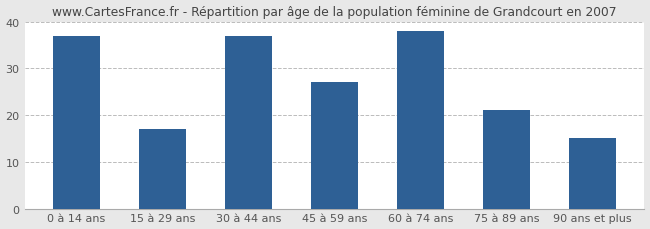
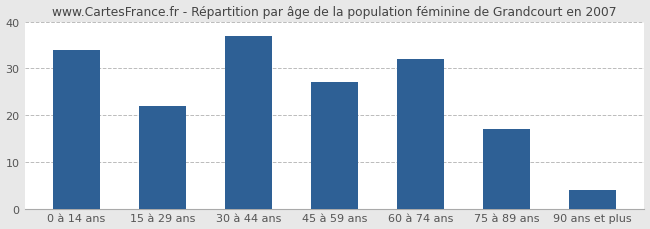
0 à 14 ans: 37 -> 34
15 à 29 ans: 17 -> 22
60 à 74 ans: 38 -> 32
75 à 89 ans: 21 -> 17
90 ans et plus: 15 -> 4
